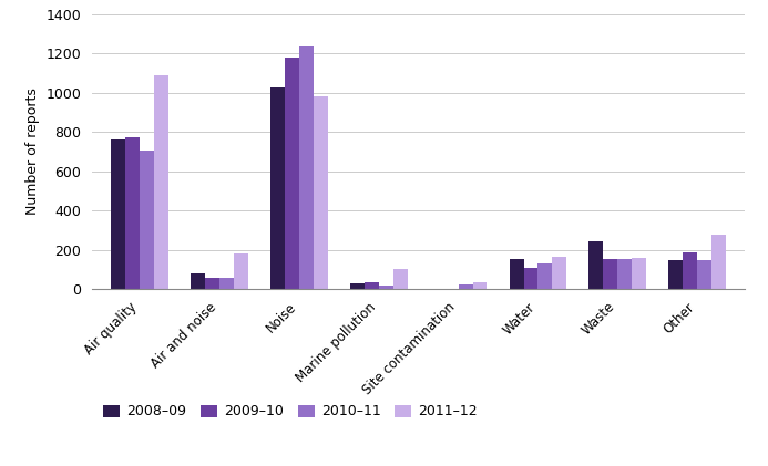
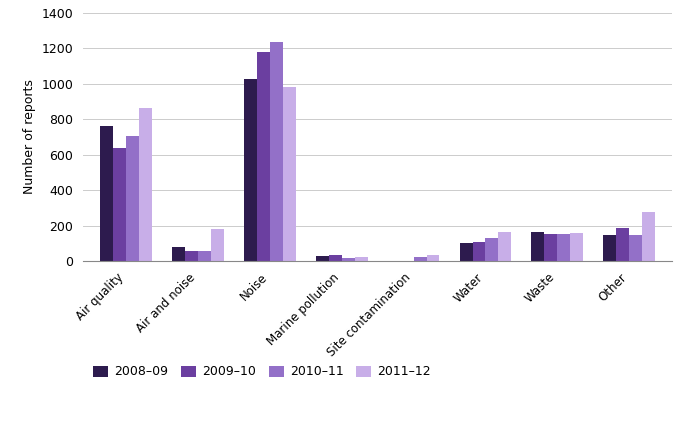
2009–10/Air quality: 770 -> 640
2011–12/Air quality: 1090 -> 860
2011–12/Marine pollution: 100 -> 20
2008–09/Water: 150 -> 100
2008–09/Waste: 240 -> 160
